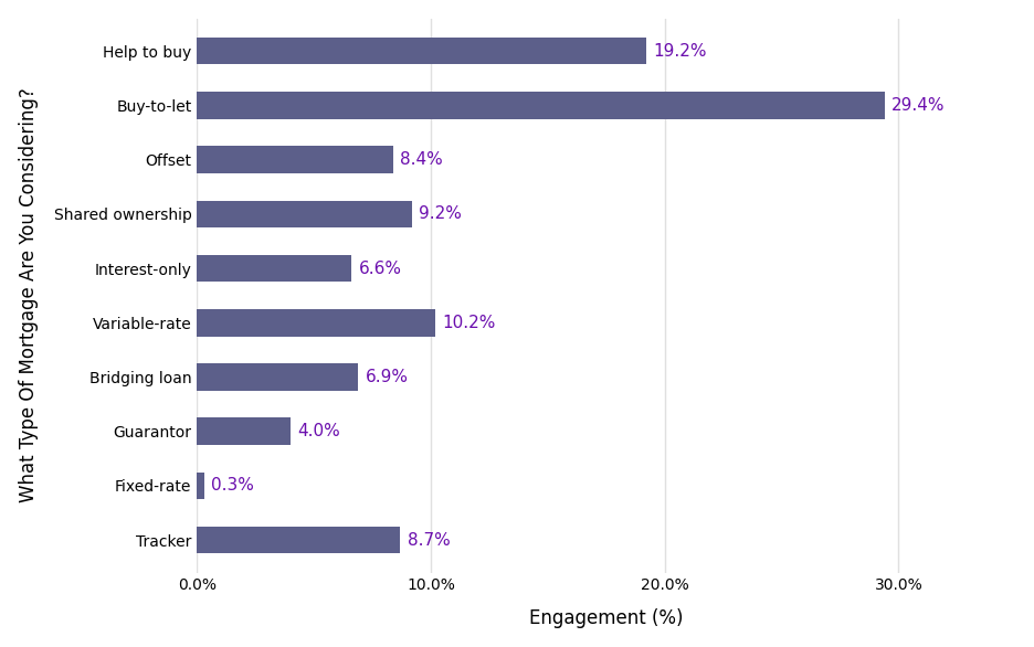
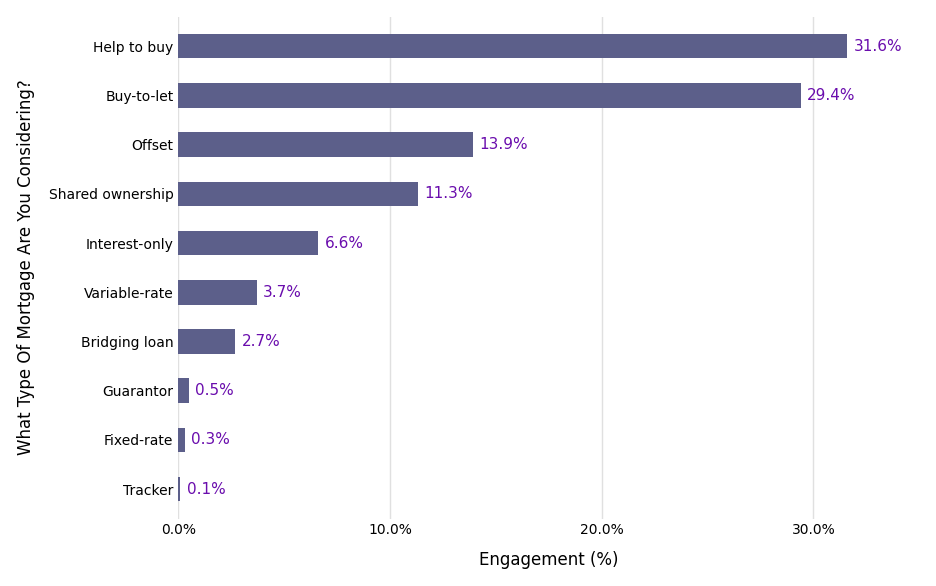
Help to buy: 19.2% -> 31.6%
Offset: 8.4% -> 13.9%
Shared ownership: 9.2% -> 11.3%
Variable-rate: 10.2% -> 3.7%
Bridging loan: 6.9% -> 2.7%
Guarantor: 4.0% -> 0.5%
Tracker: 8.7% -> 0.1%
